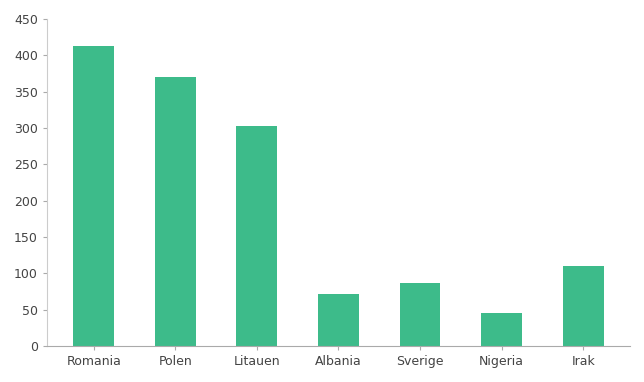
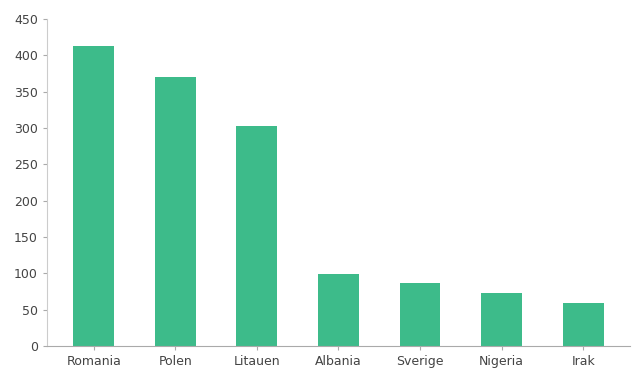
Albania: 72 -> 99
Nigeria: 46 -> 73
Irak: 110 -> 59
